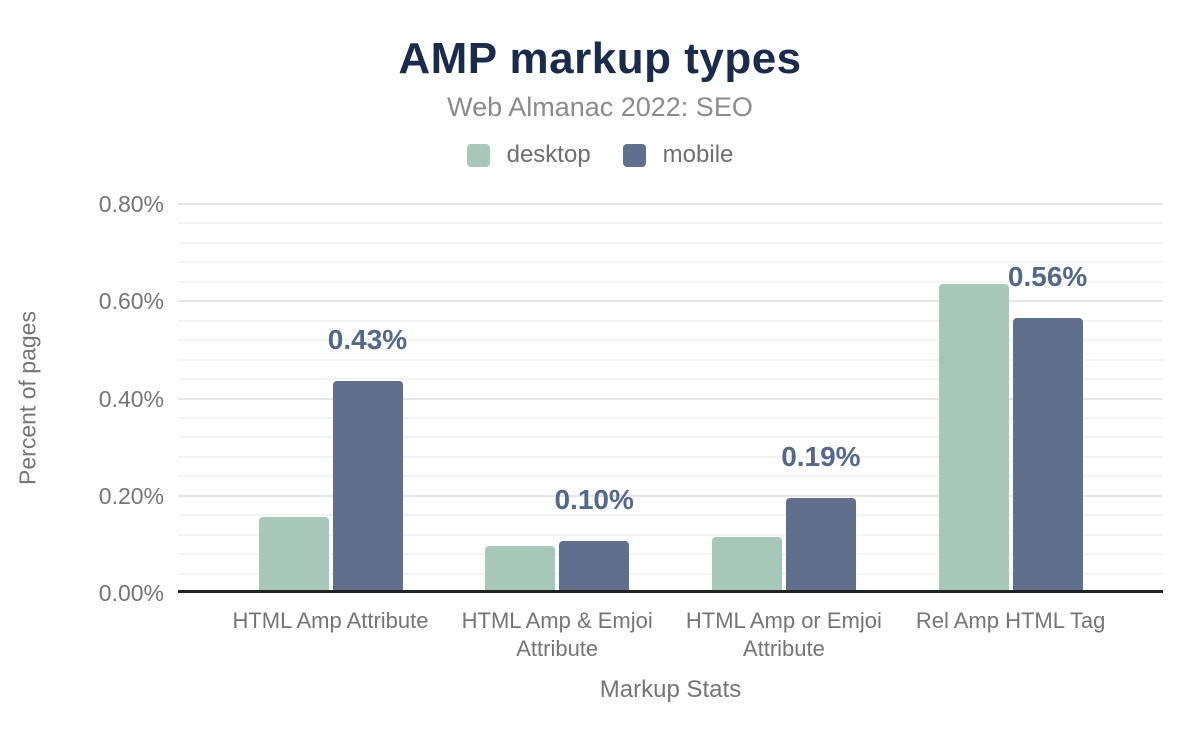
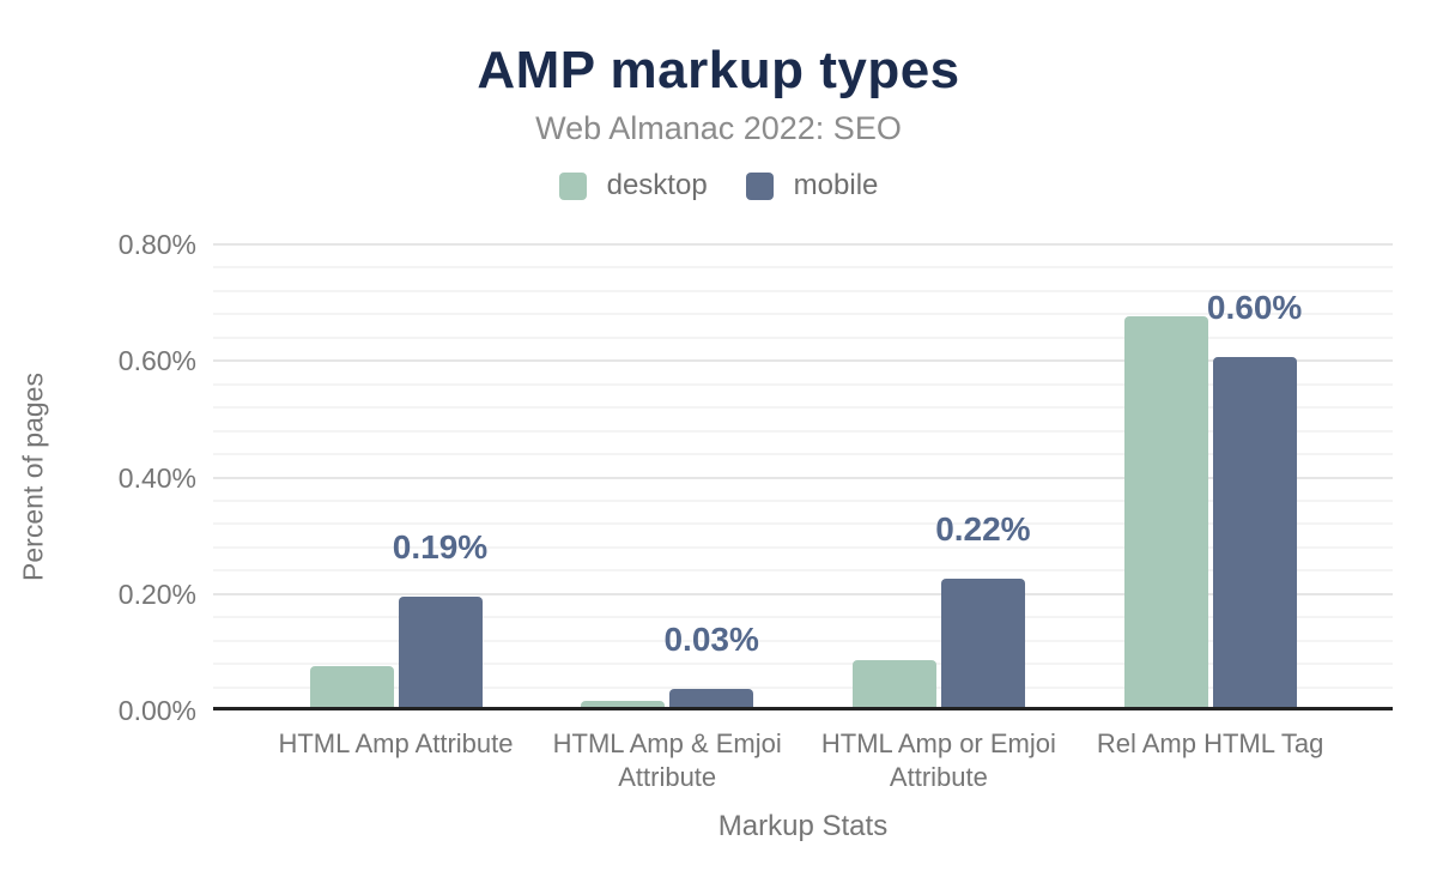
desktop/HTML Amp Attribute: 0.15% -> 0.07%
mobile/HTML Amp Attribute: 0.43% -> 0.19%
desktop/HTML Amp & Emjoi Attribute: 0.09% -> 0.01%
mobile/HTML Amp & Emjoi Attribute: 0.10% -> 0.03%
desktop/HTML Amp or Emjoi Attribute: 0.11% -> 0.08%
mobile/HTML Amp or Emjoi Attribute: 0.19% -> 0.22%
desktop/Rel Amp HTML Tag: 0.63% -> 0.67%
mobile/Rel Amp HTML Tag: 0.56% -> 0.60%
